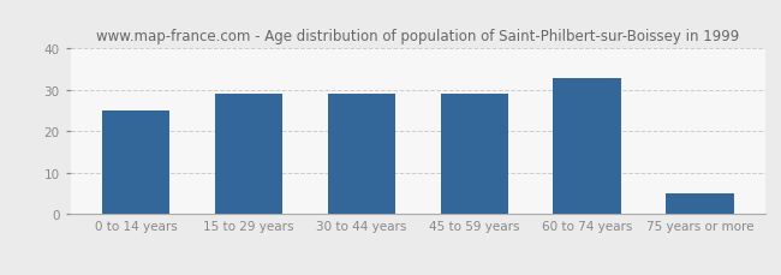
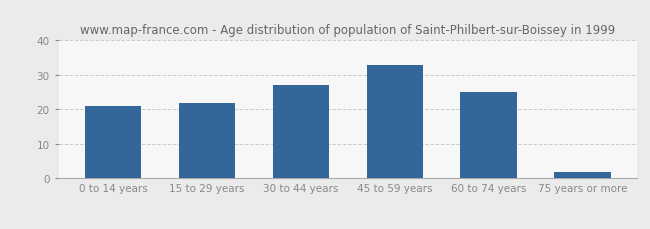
0 to 14 years: 25 -> 21
15 to 29 years: 29 -> 22
30 to 44 years: 29 -> 27
45 to 59 years: 29 -> 33
60 to 74 years: 33 -> 25
75 years or more: 5 -> 2
